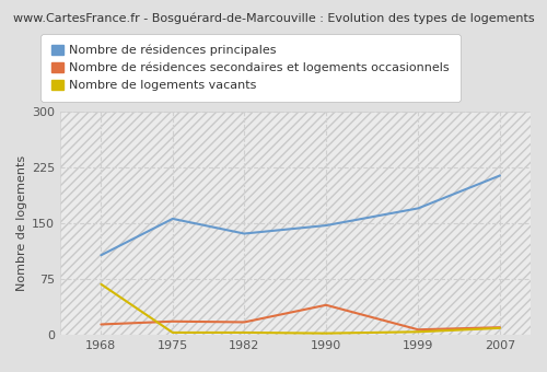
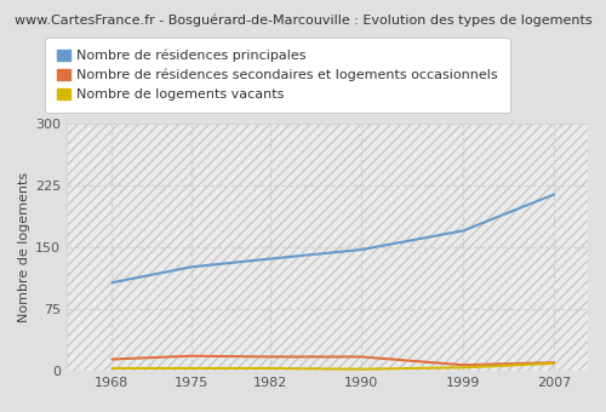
Nombre de logements vacants/1968: 68 -> 3
Nombre de résidences principales/1975: 156 -> 126
Nombre de résidences secondaires et logements occasionnels/1990: 40 -> 17
